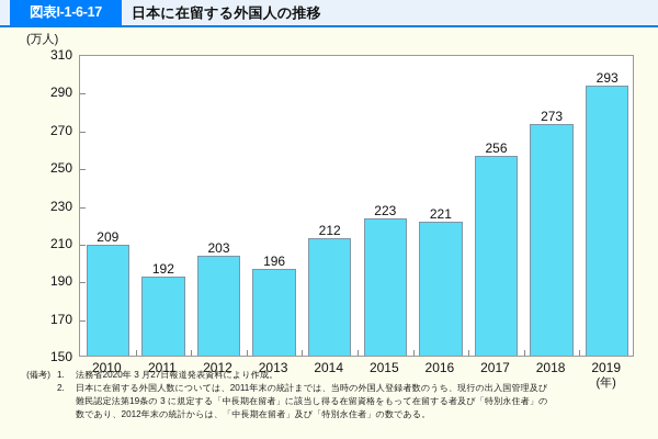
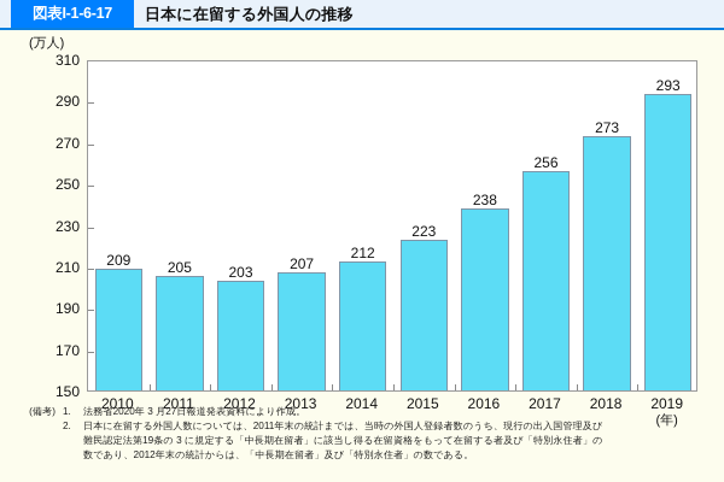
2011: 192 -> 205
2013: 196 -> 207
2016: 221 -> 238
